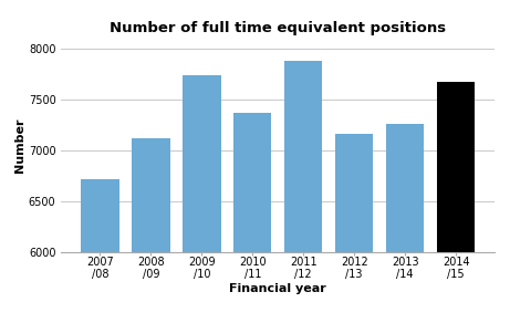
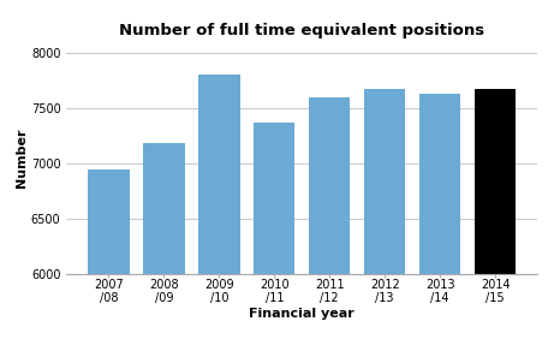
2007 /08: 6720 -> 6950
2008 /09: 7120 -> 7180
2009 /10: 7740 -> 7800
2011 /12: 7880 -> 7590
2012 /13: 7160 -> 7680
2013 /14: 7260 -> 7630
